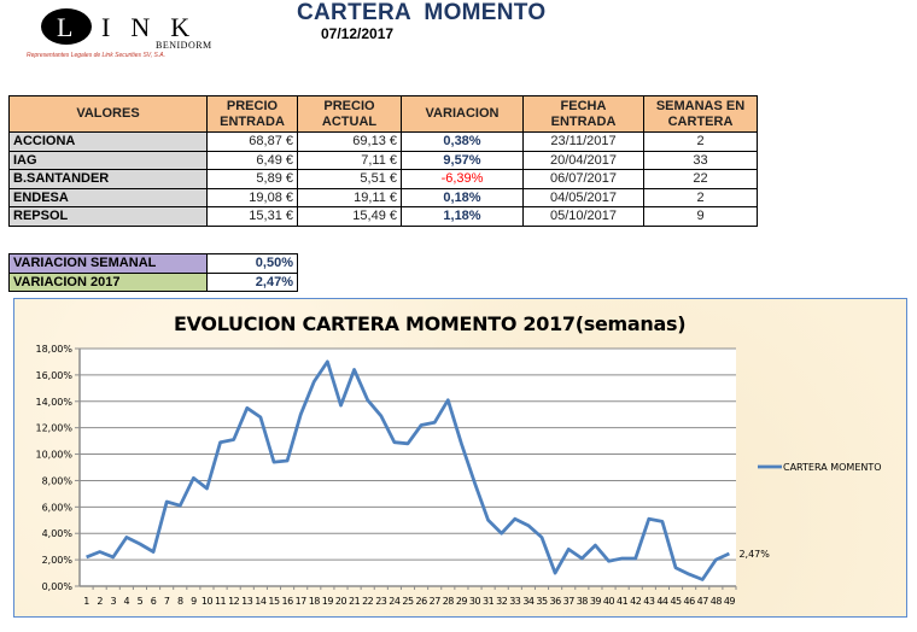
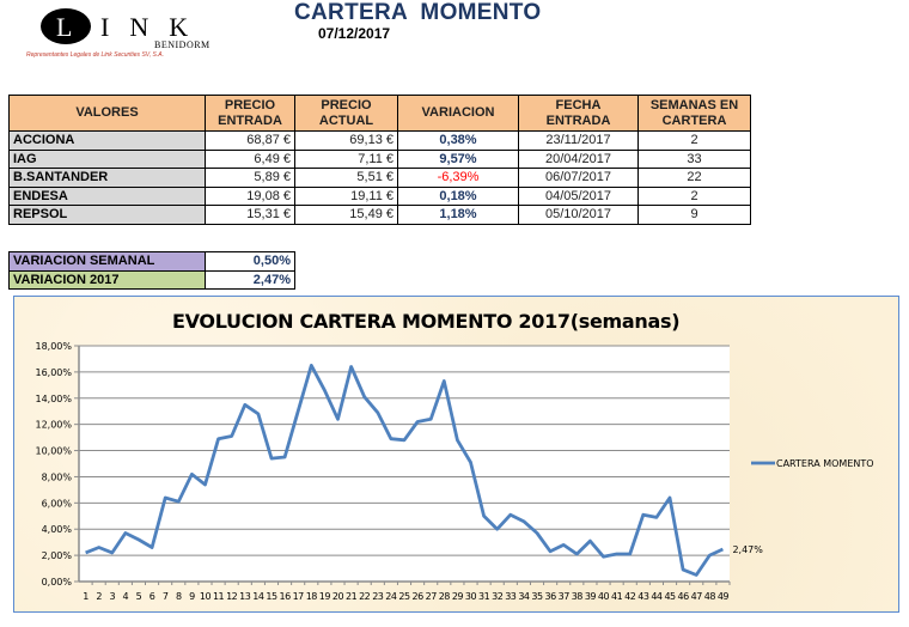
18: 15,5% -> 16,5%
19: 17,0% -> 14,6%
20: 13,7% -> 12,4%
28: 14,1% -> 15,3%
30: 7,8% -> 9,1%
36: 1,0% -> 2,3%
45: 1,4% -> 6,4%
